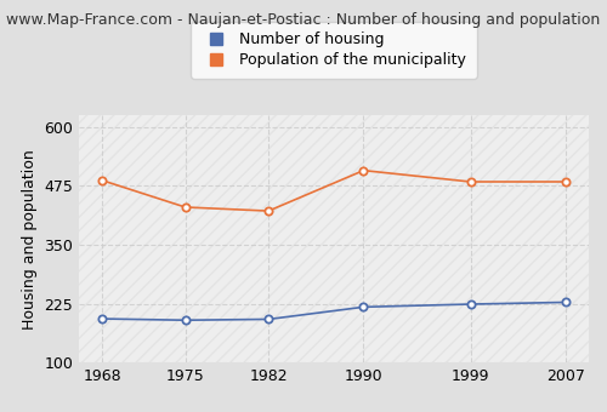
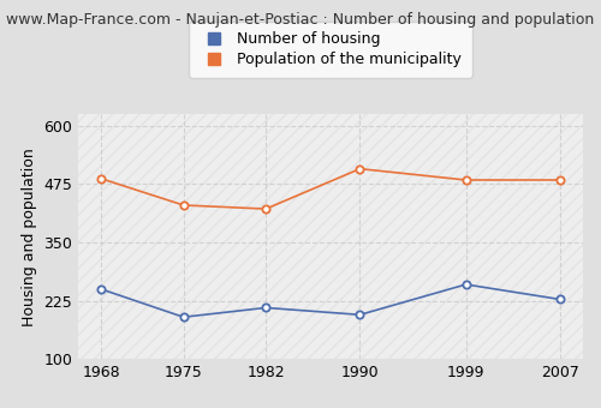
Number of housing/1968: 193 -> 250
Number of housing/1982: 192 -> 210
Number of housing/1990: 218 -> 195
Number of housing/1999: 224 -> 260
